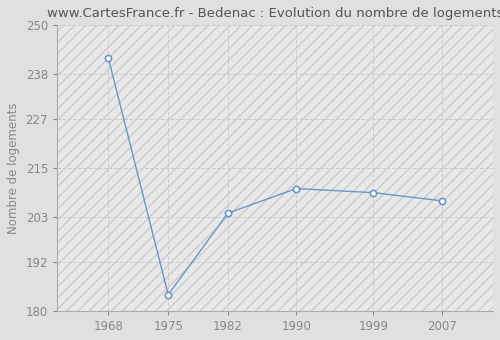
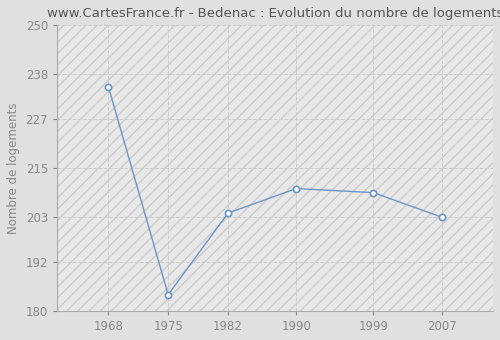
1968: 242 -> 235
2007: 207 -> 203
